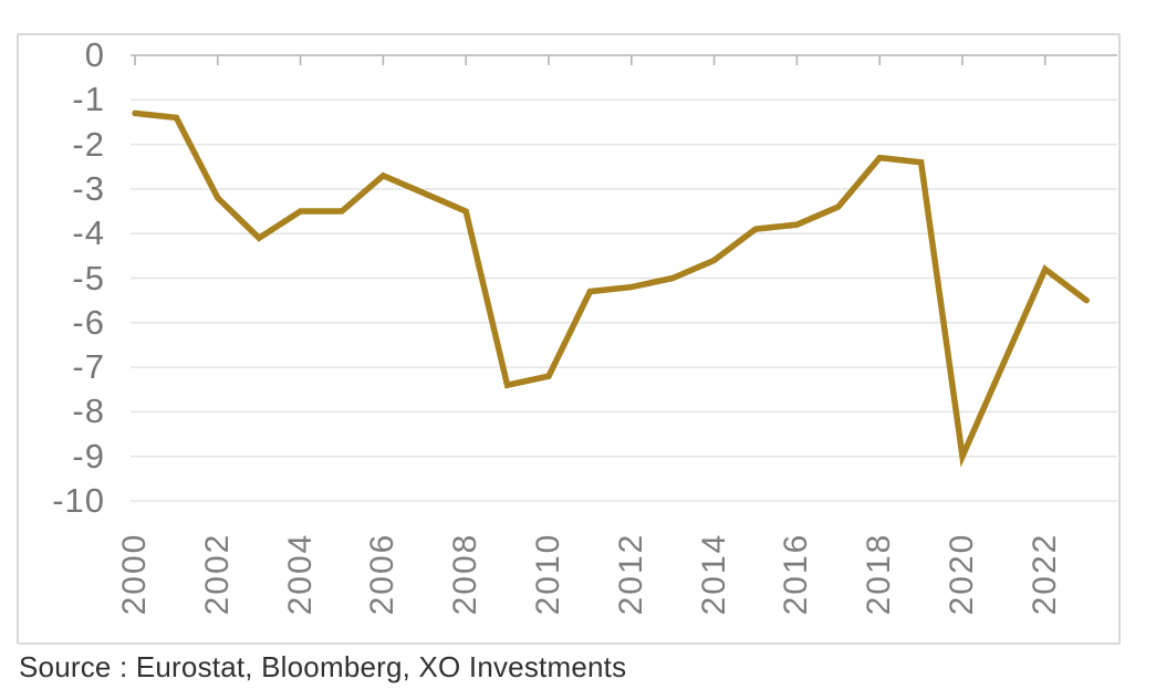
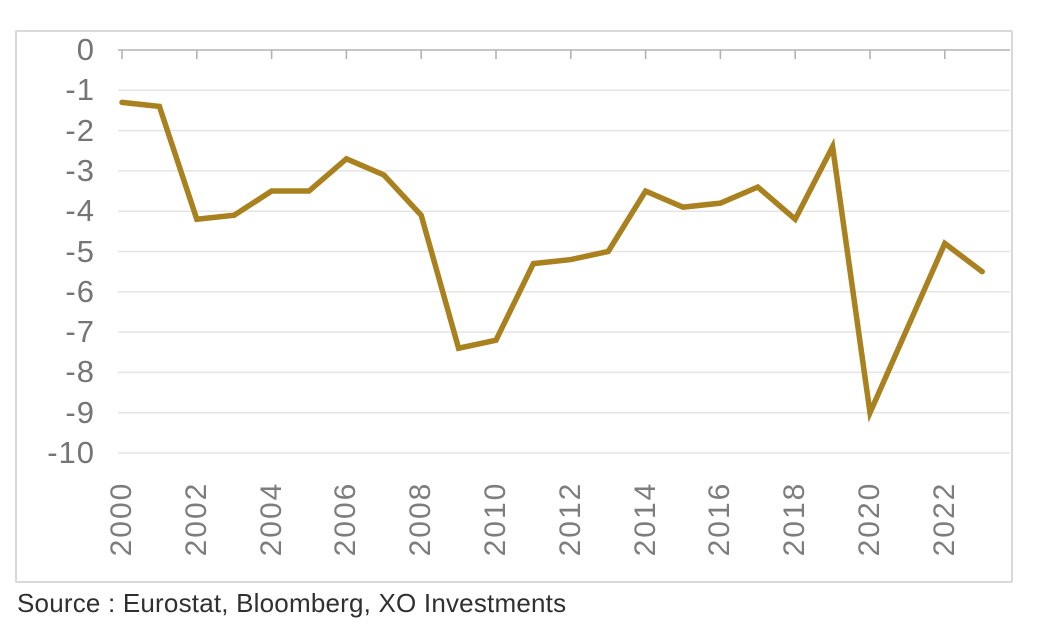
2002: -3.2 -> -4.2
2008: -3.5 -> -4.1
2014: -4.6 -> -3.5
2018: -2.3 -> -4.2
